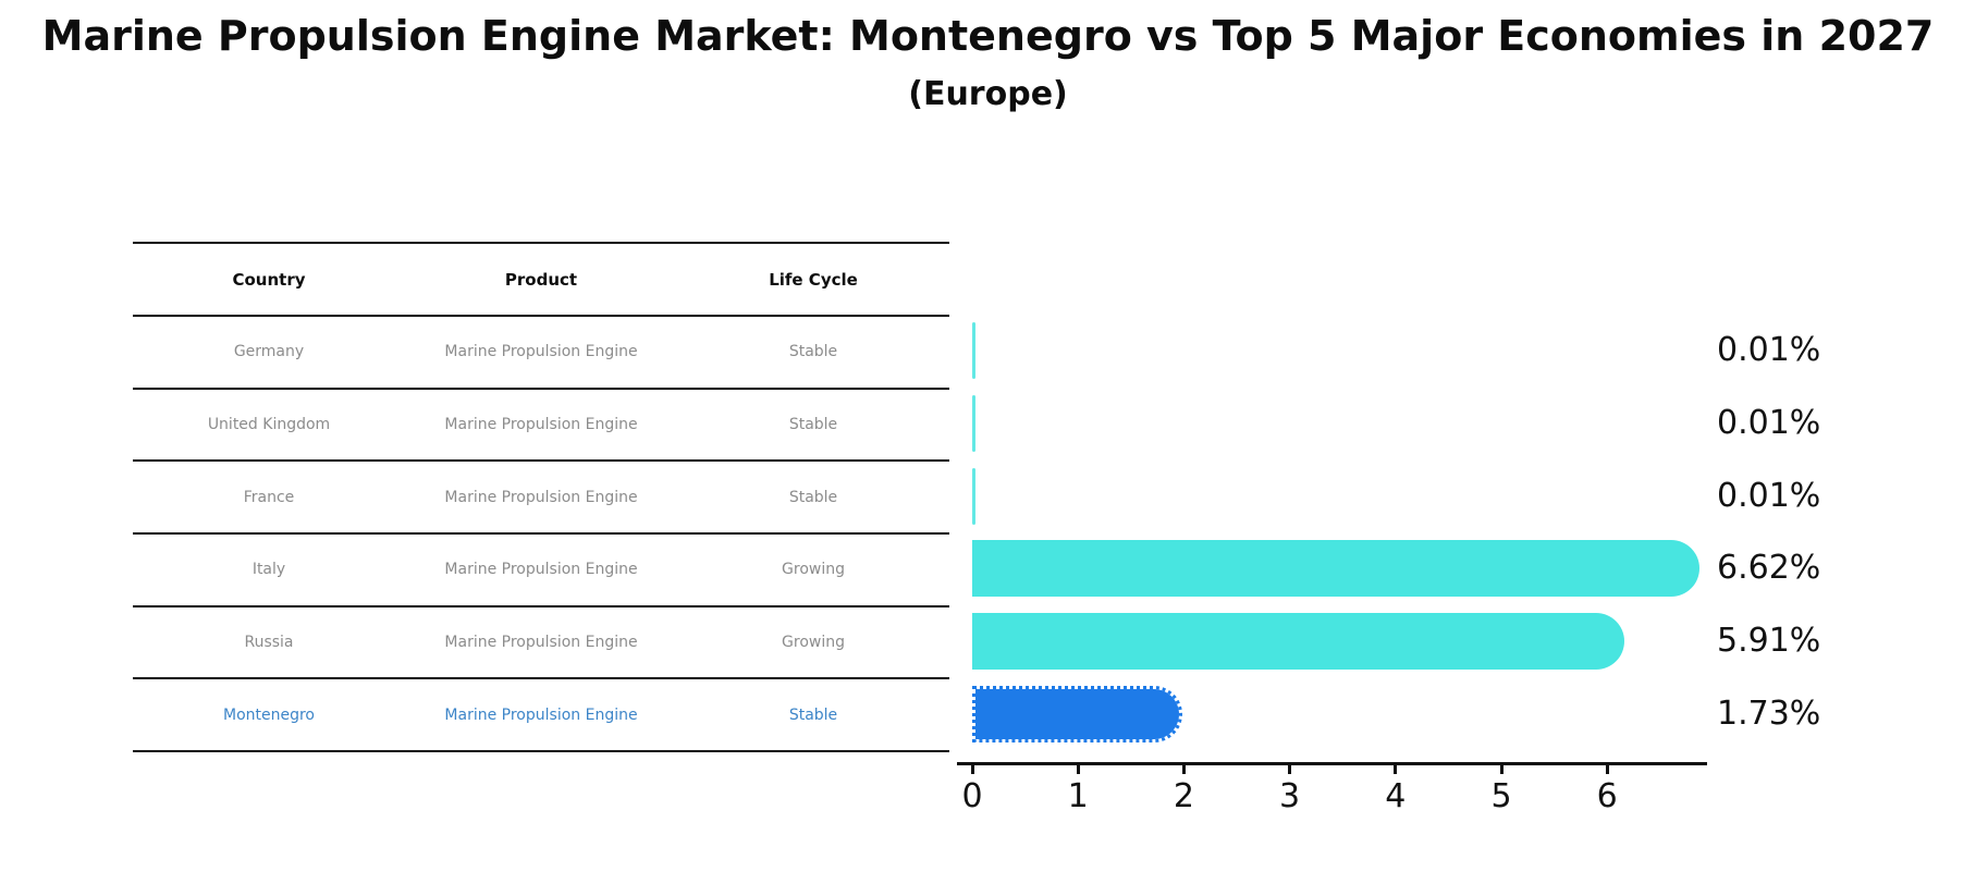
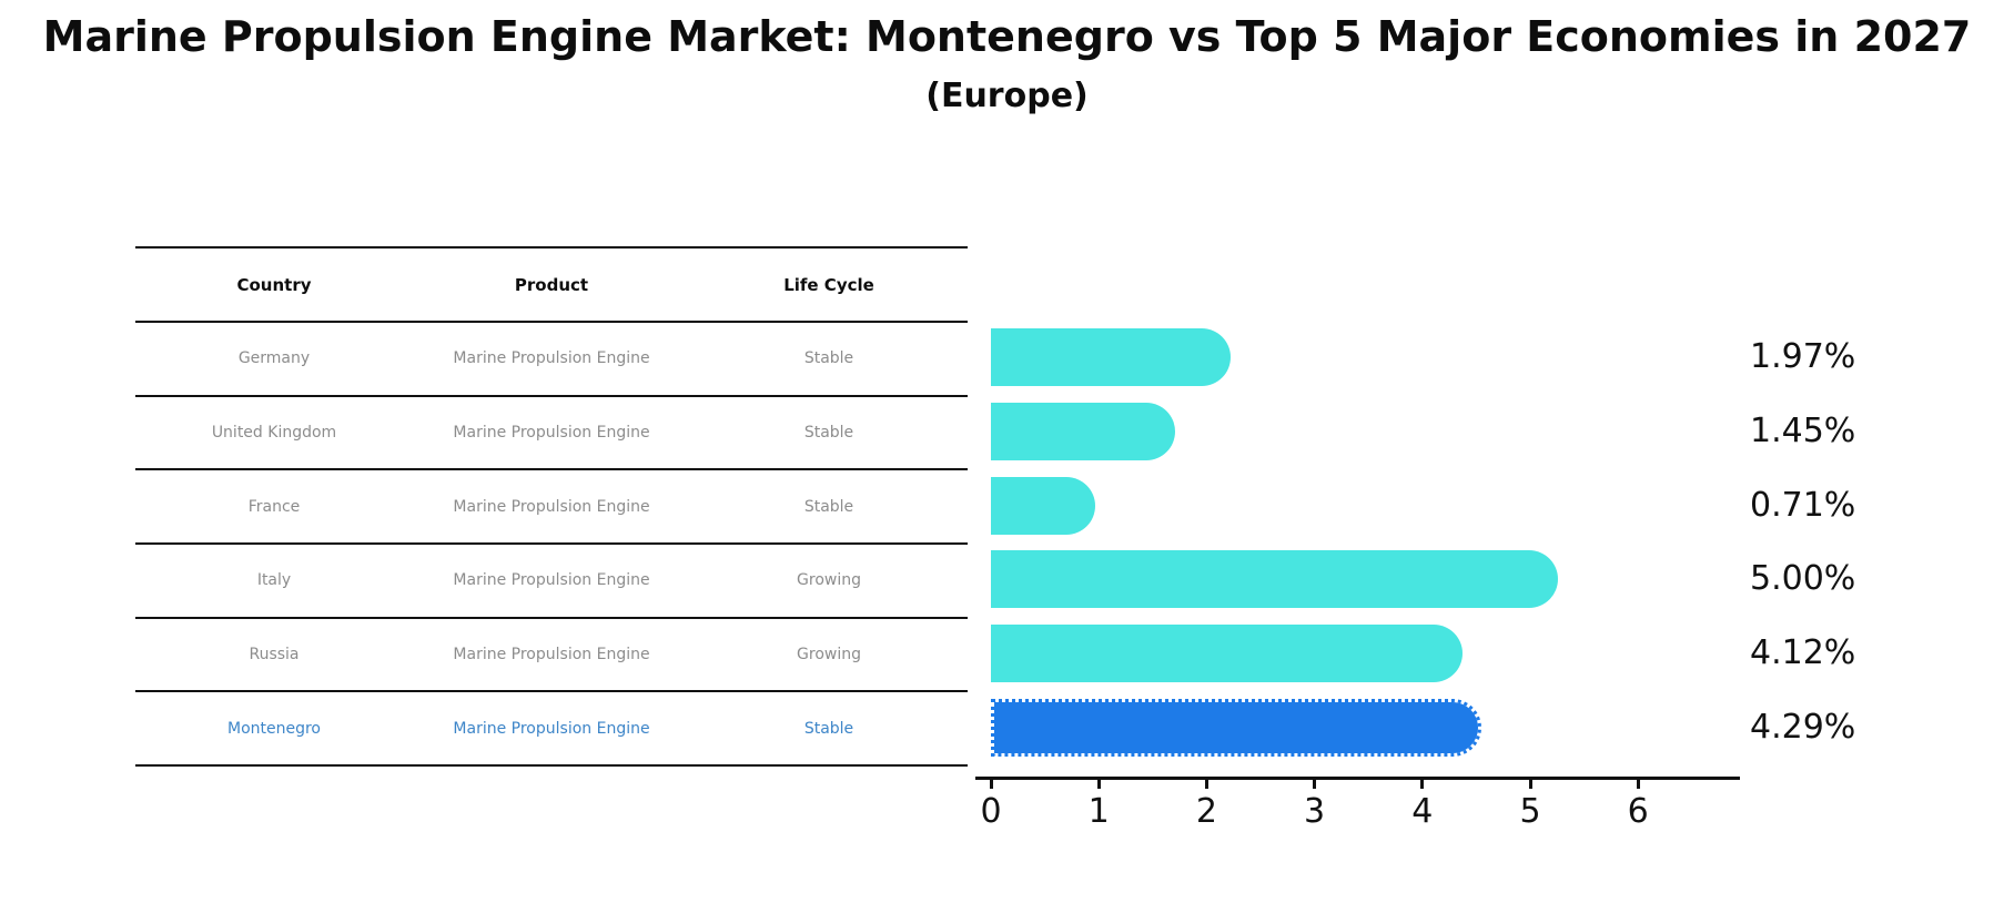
Germany: 0.01% -> 1.97%
United Kingdom: 0.01% -> 1.45%
France: 0.01% -> 0.71%
Italy: 6.62% -> 5.00%
Russia: 5.91% -> 4.12%
Montenegro: 1.73% -> 4.29%
